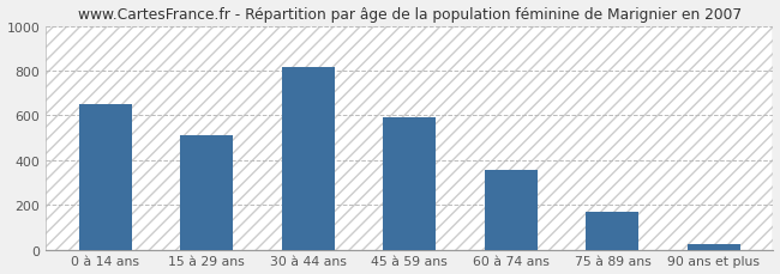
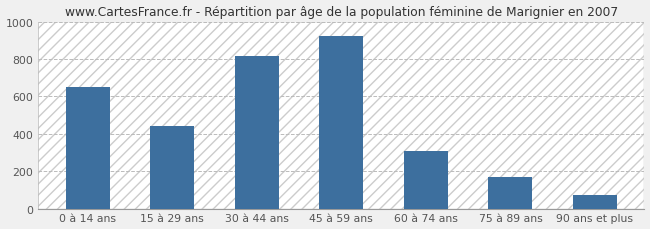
15 à 29 ans: 510 -> 440
45 à 59 ans: 590 -> 920
60 à 74 ans: 360 -> 310
90 ans et plus: 20 -> 70
